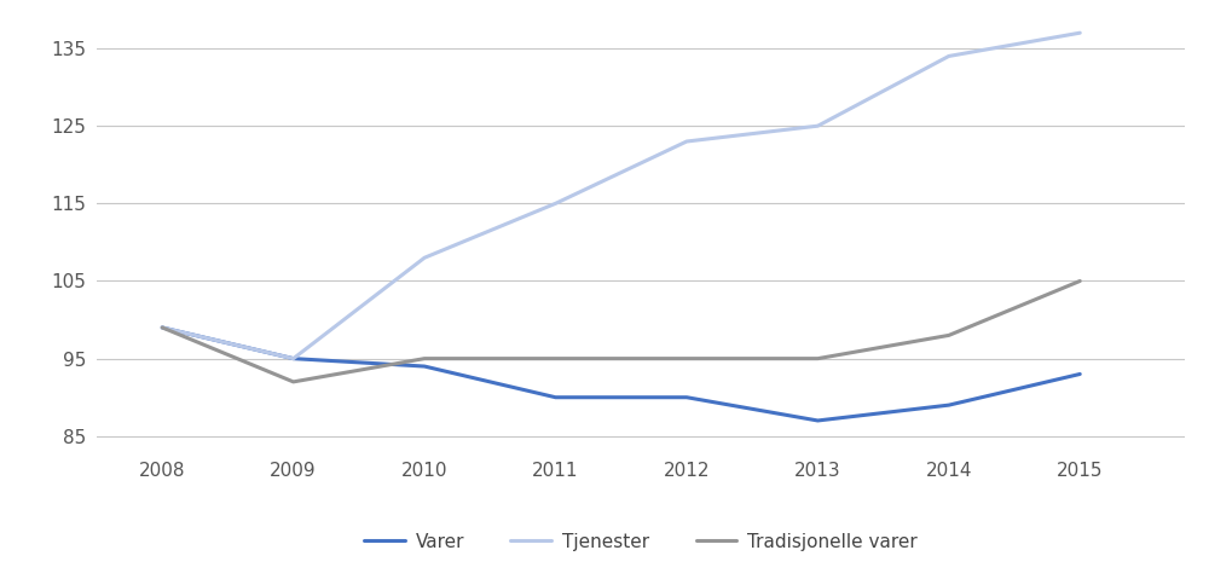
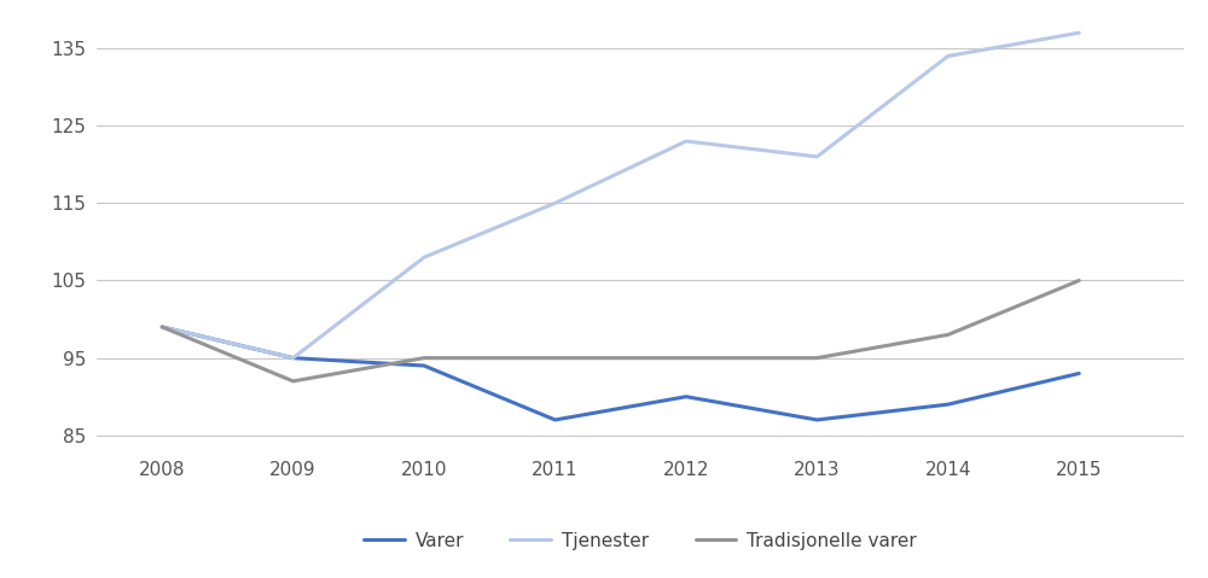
Varer/2011: 90 -> 87
Tjenester/2013: 125 -> 121
